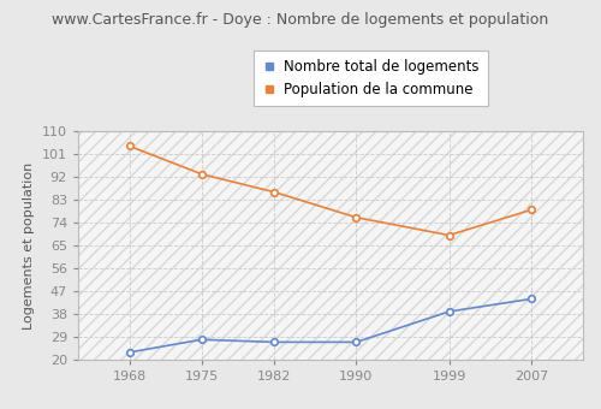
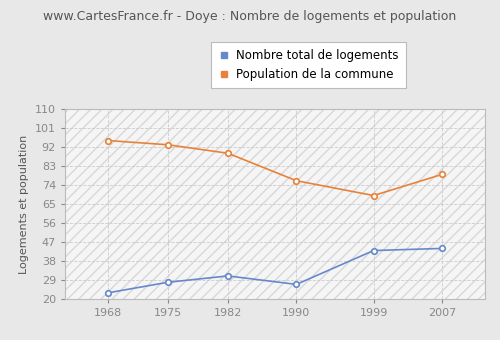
Population de la commune/1968: 104 -> 95
Nombre total de logements/1982: 27 -> 31
Population de la commune/1982: 86 -> 89
Nombre total de logements/1999: 39 -> 43
